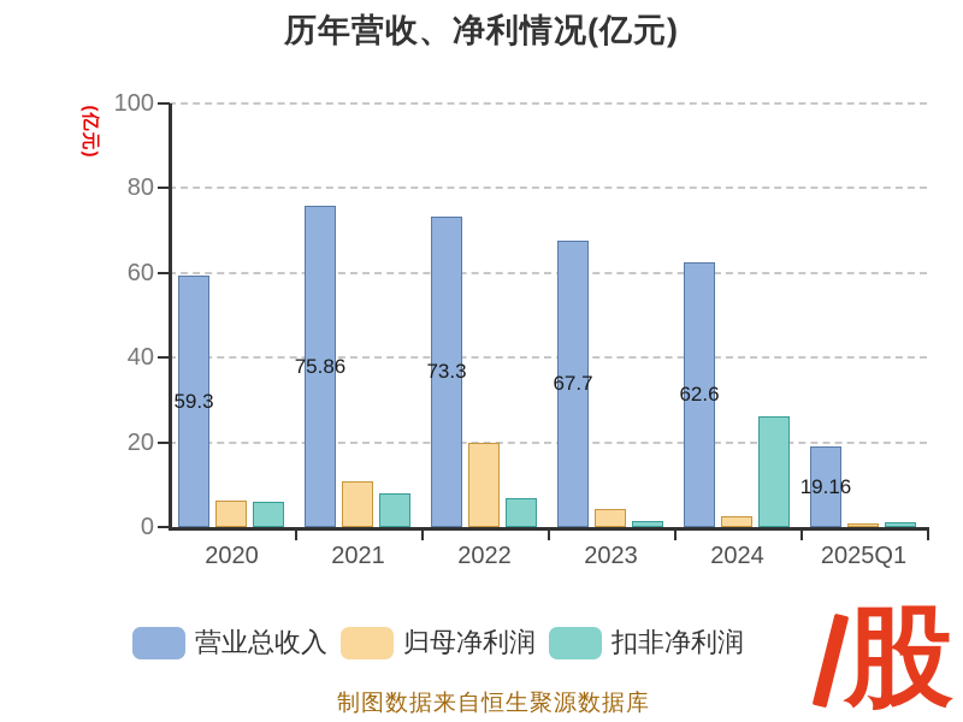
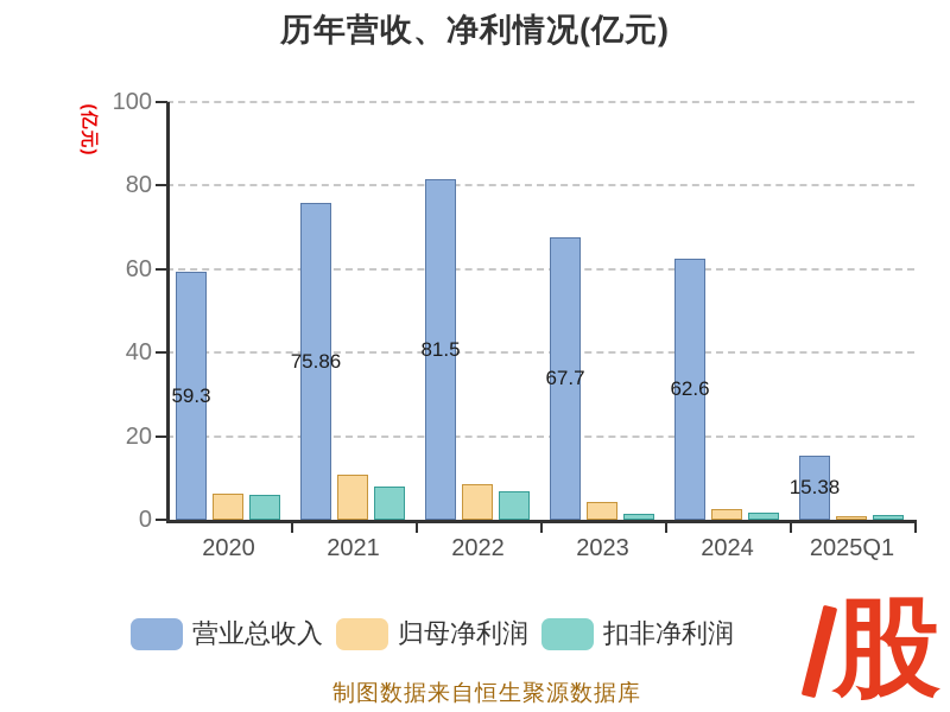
营业总收入/2022: 73.3 -> 81.5
归母净利润/2022: 20 -> 9
扣非净利润/2024: 26 -> 2
营业总收入/2025Q1: 19.16 -> 15.38
